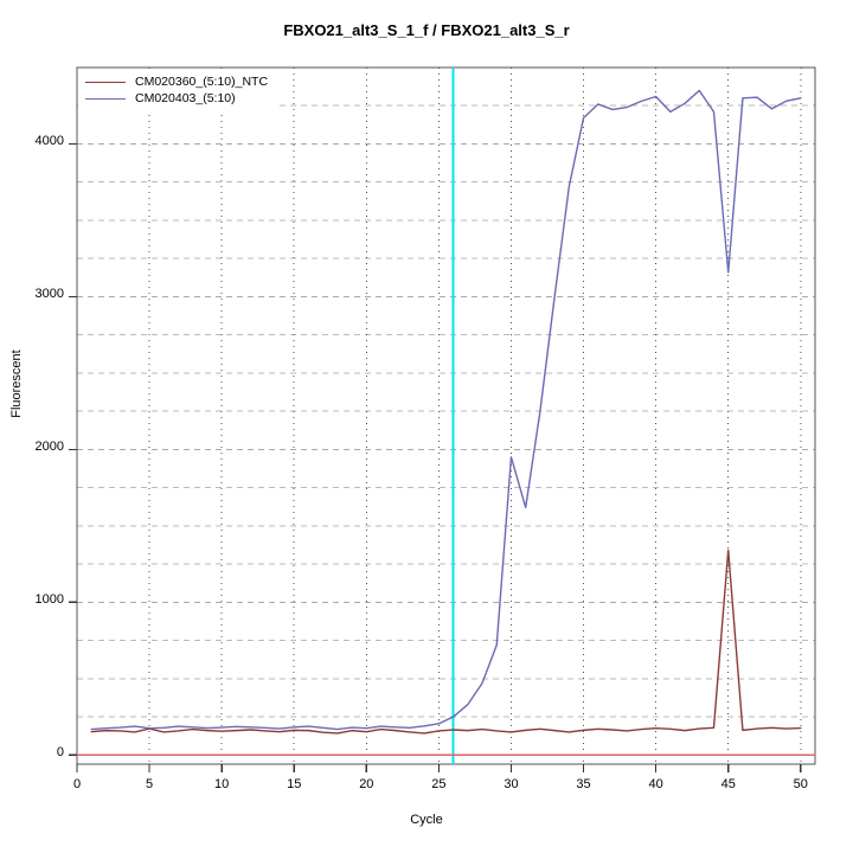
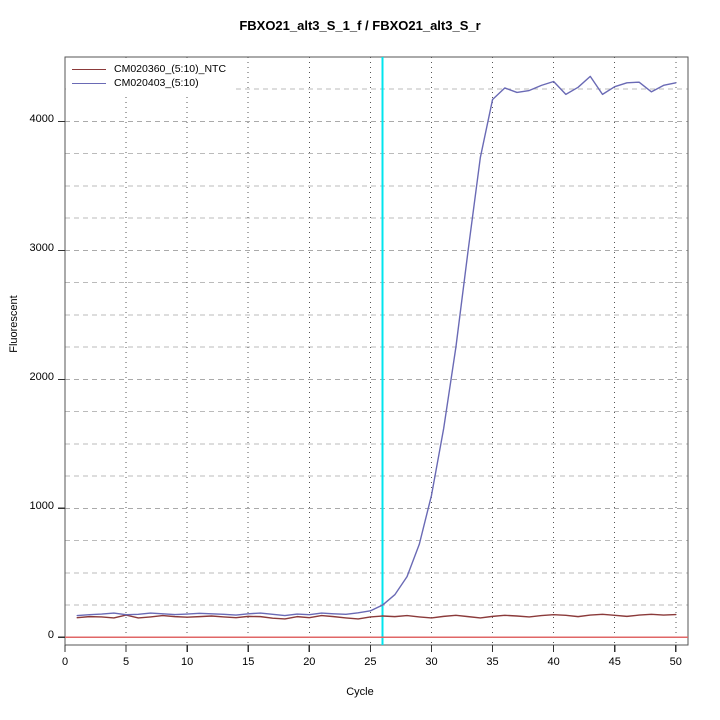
CM020403_(5:10)/30: 1950 -> 1100
CM020360_(5:10)_NTC/45: 1340 -> 170
CM020403_(5:10)/45: 3160 -> 4270
